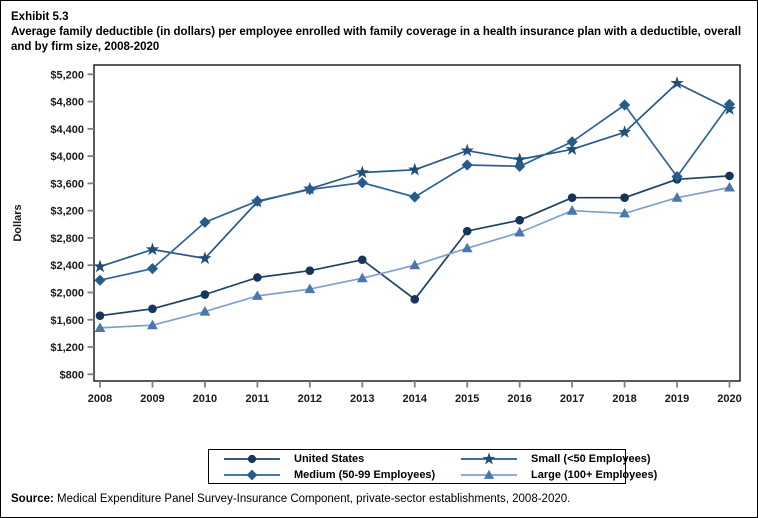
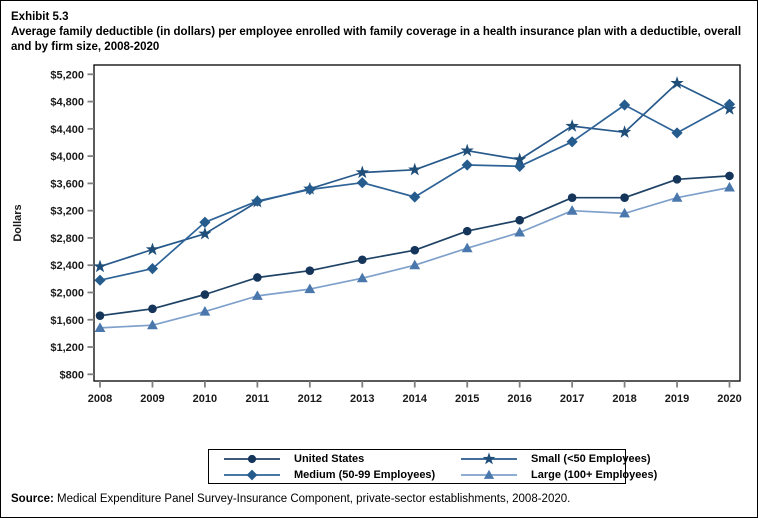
Small (<50 Employees)/2010: $2500 -> $2900
United States/2014: $1900 -> $2600
Small (<50 Employees)/2017: $4100 -> $4400
Medium (50-99 Employees)/2019: $3700 -> $4300
